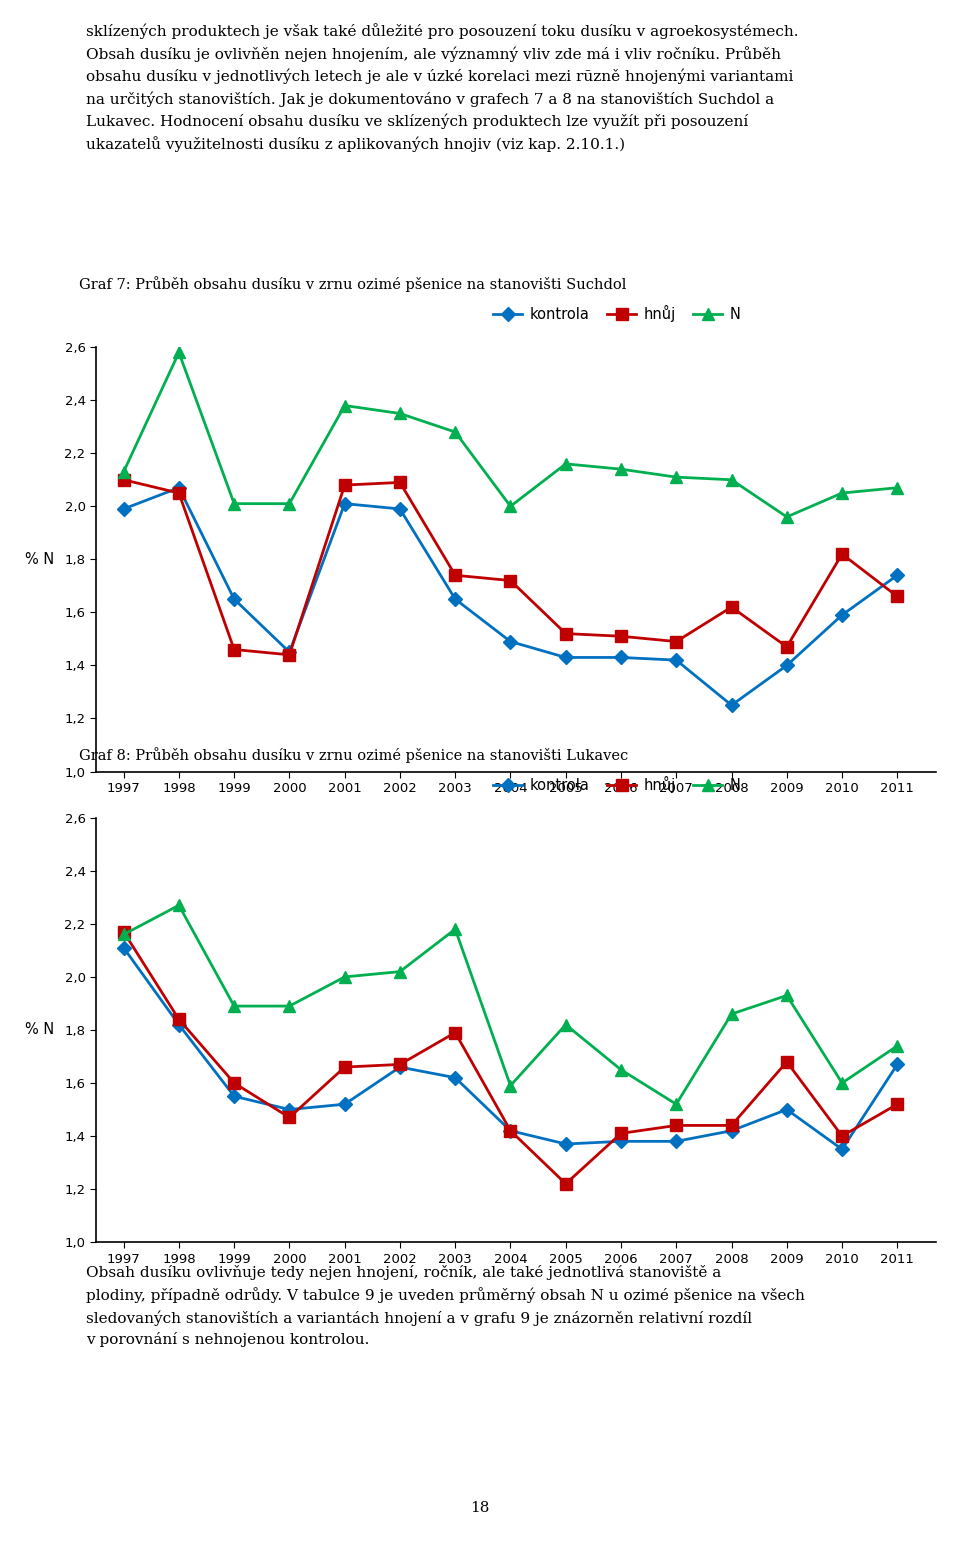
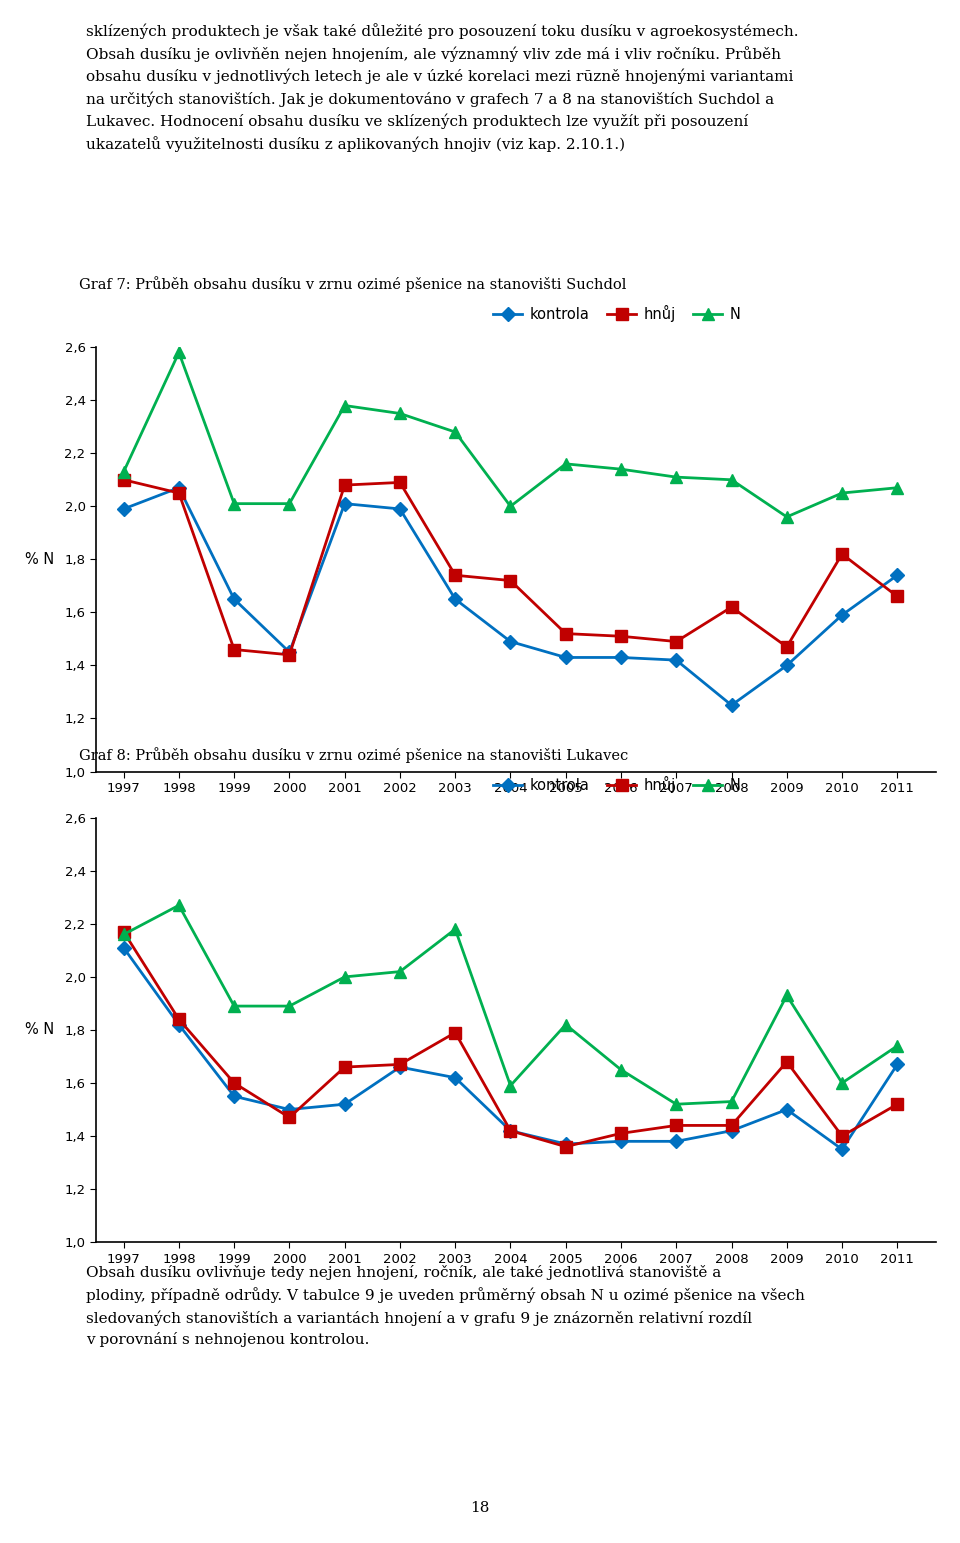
hnůj/2005: 1,22 -> 1,36
N/2008: 1,86 -> 1,53
